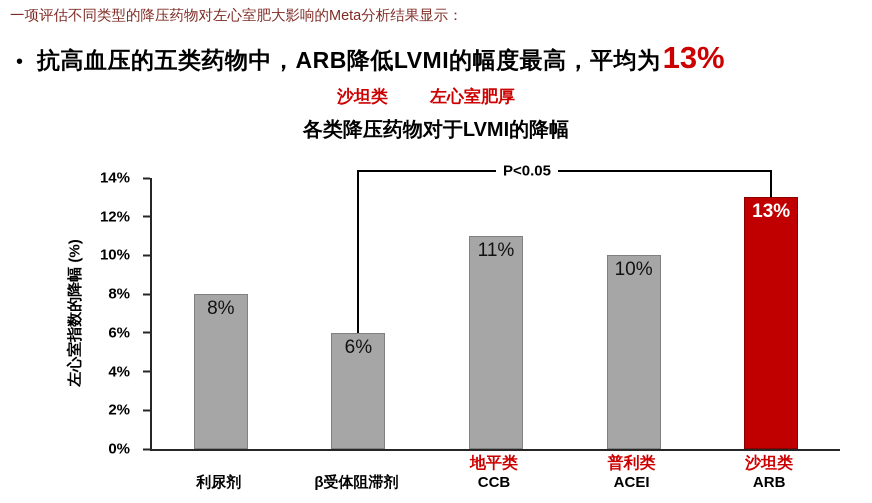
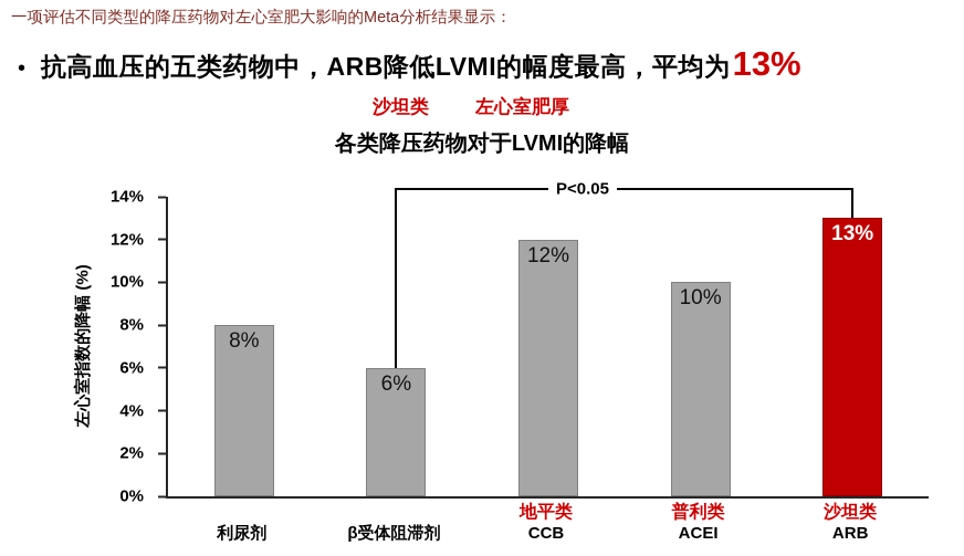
CCB: 11% -> 12%
